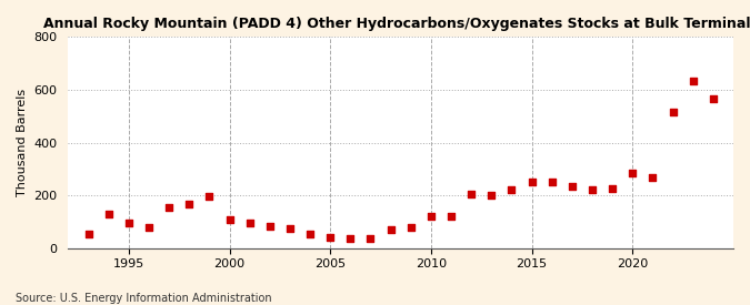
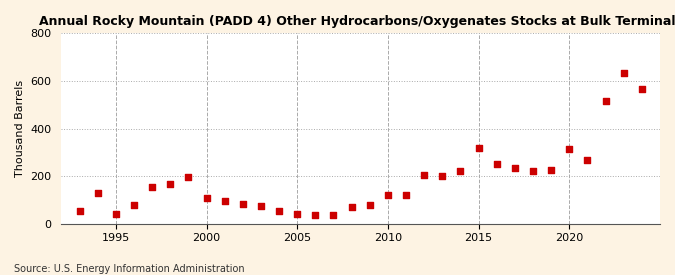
1995: 95 -> 40
2015: 250 -> 320
2020: 285 -> 315
